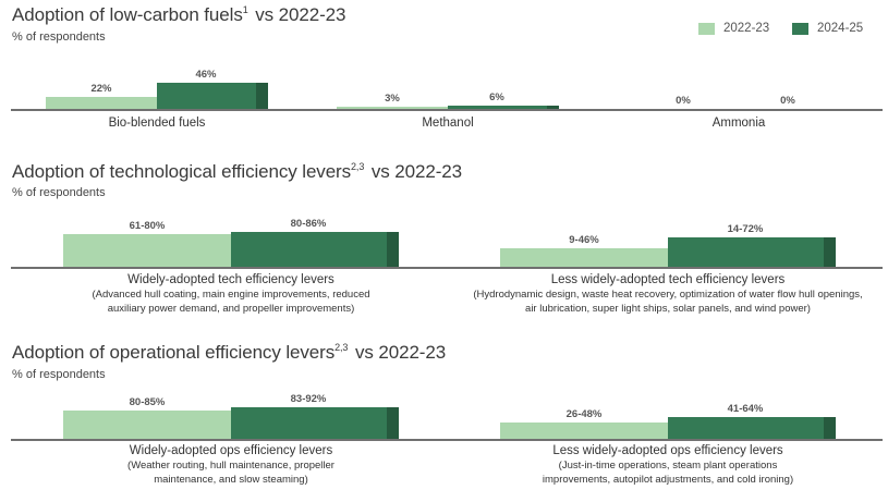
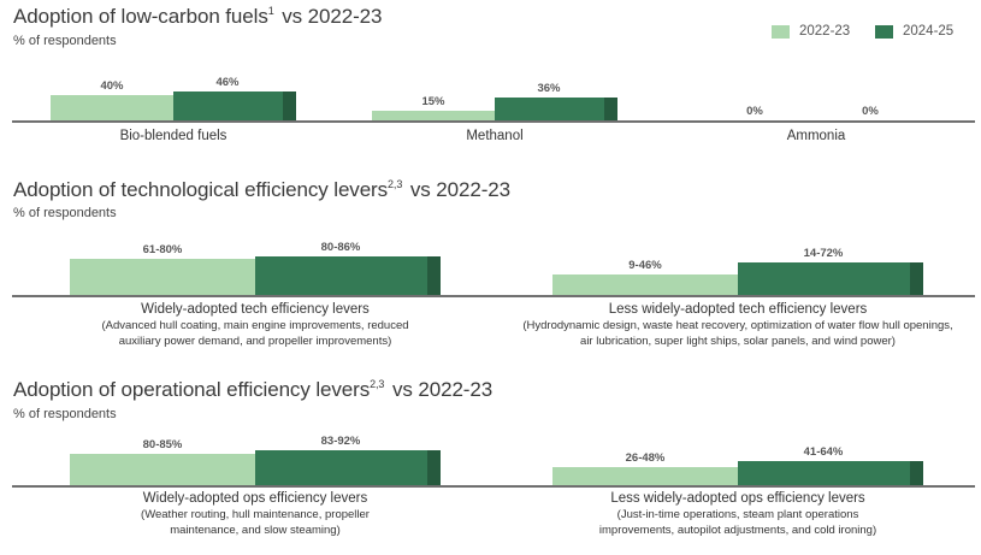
Adoption of low-carbon fuels/2022-23/Bio-blended fuels: 22% -> 40%
Adoption of low-carbon fuels/2022-23/Methanol: 3% -> 15%
Adoption of low-carbon fuels/2024-25/Methanol: 6% -> 36%
